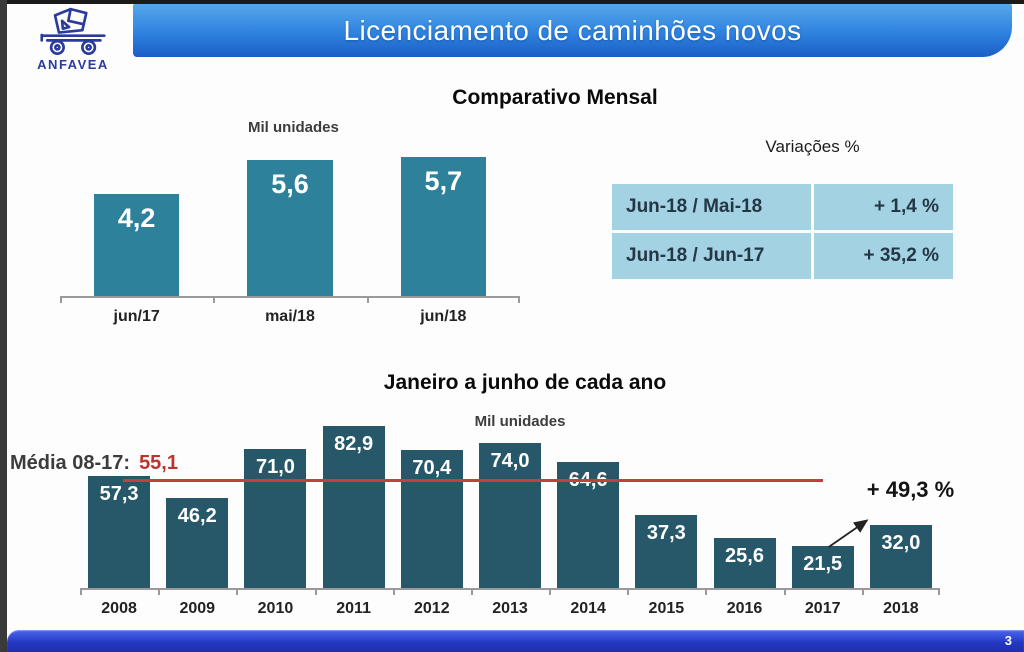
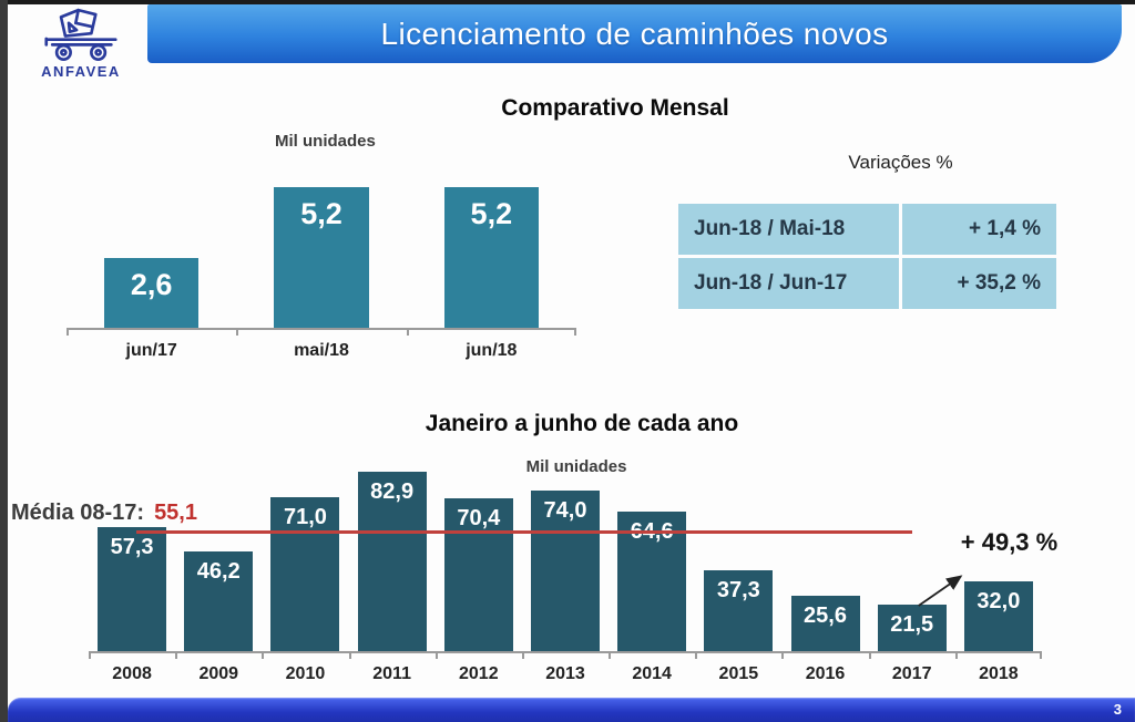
Comparativo Mensal/jun/17: 4,2 -> 2,6
Comparativo Mensal/mai/18: 5,6 -> 5,2
Comparativo Mensal/jun/18: 5,7 -> 5,2
